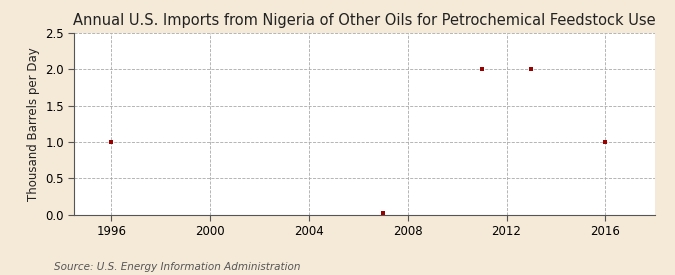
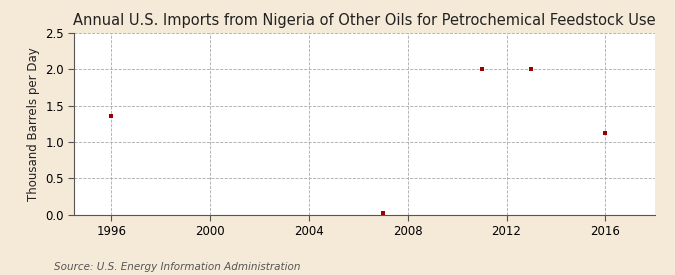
1996: 1.00 -> 1.36
2016: 1.00 -> 1.12
